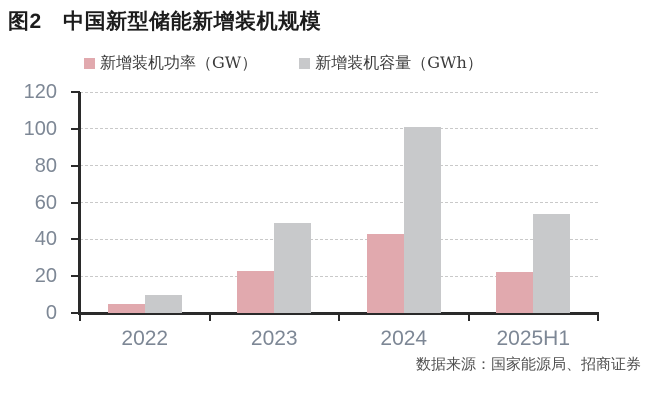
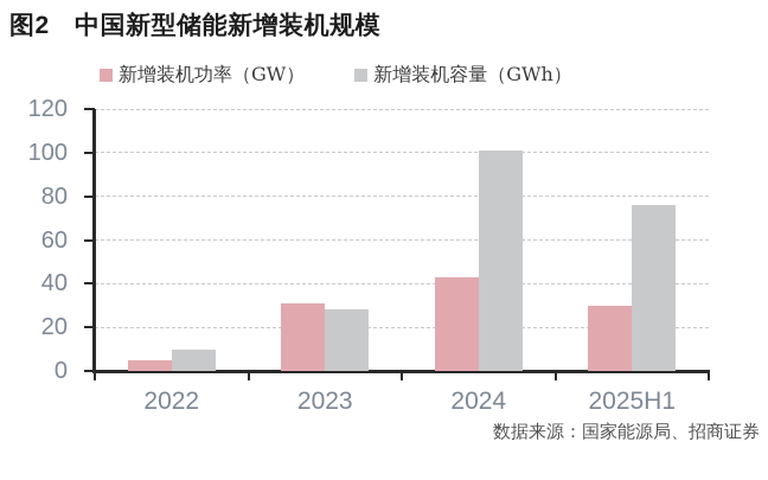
新增装机功率（GW）/2023: 23 -> 31
新增装机容量（GWh）/2023: 49 -> 28
新增装机功率（GW）/2025H1: 22 -> 30
新增装机容量（GWh）/2025H1: 54 -> 76
